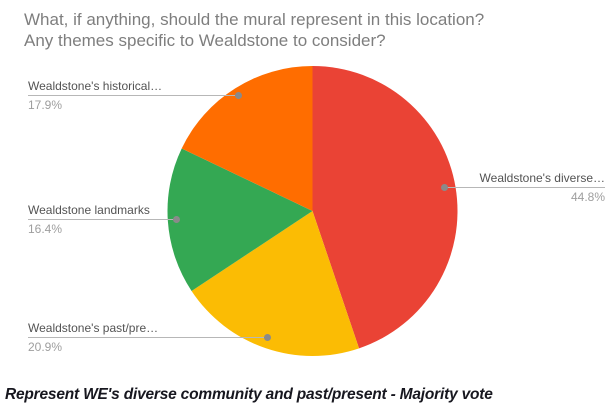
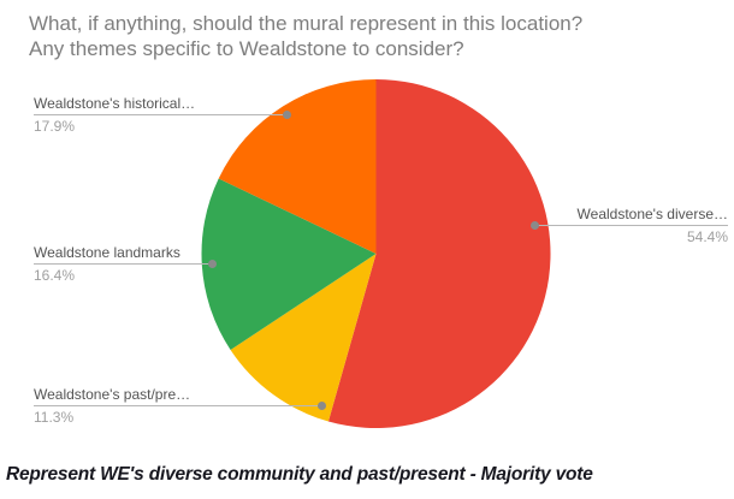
Wealdstone's diverse…: 44.8% -> 54.4%
Wealdstone's past/pre…: 20.9% -> 11.3%
